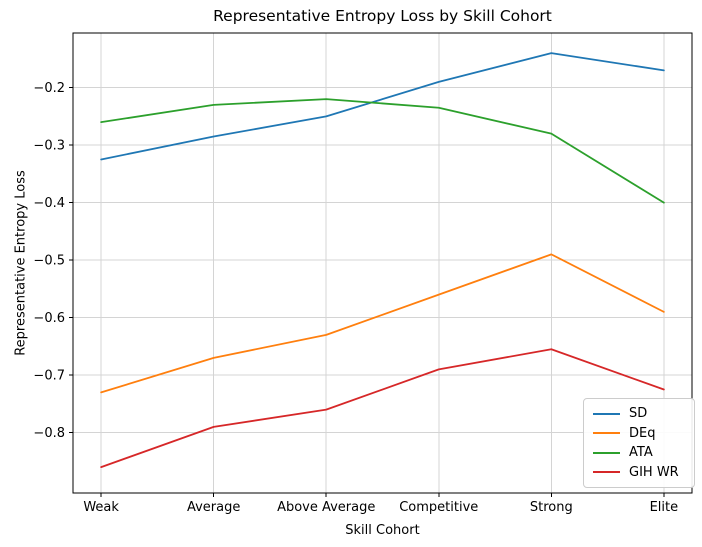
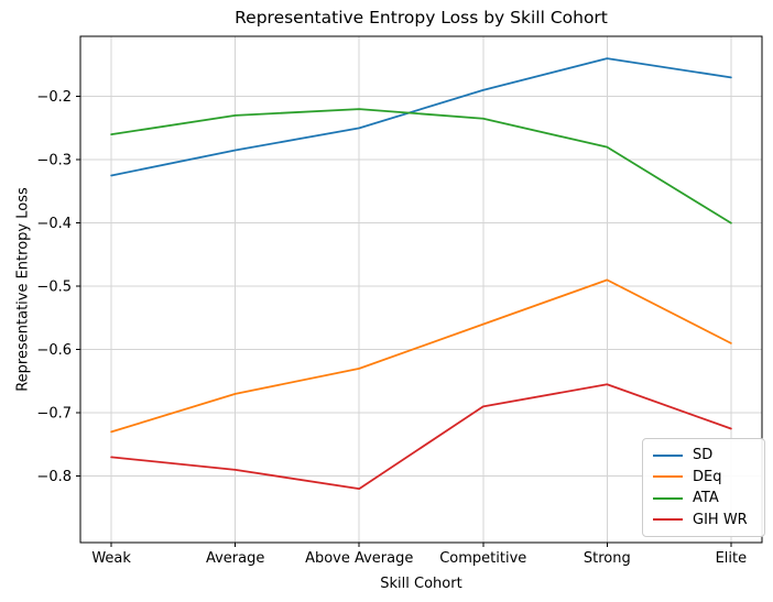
GIH WR/Weak: -0.86 -> -0.77
GIH WR/Above Average: -0.76 -> -0.82
